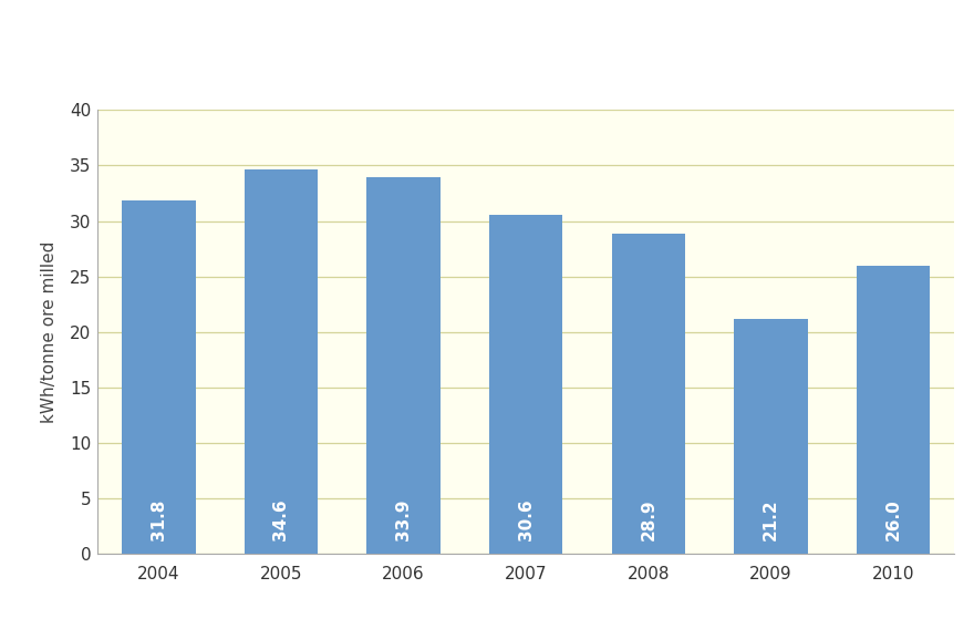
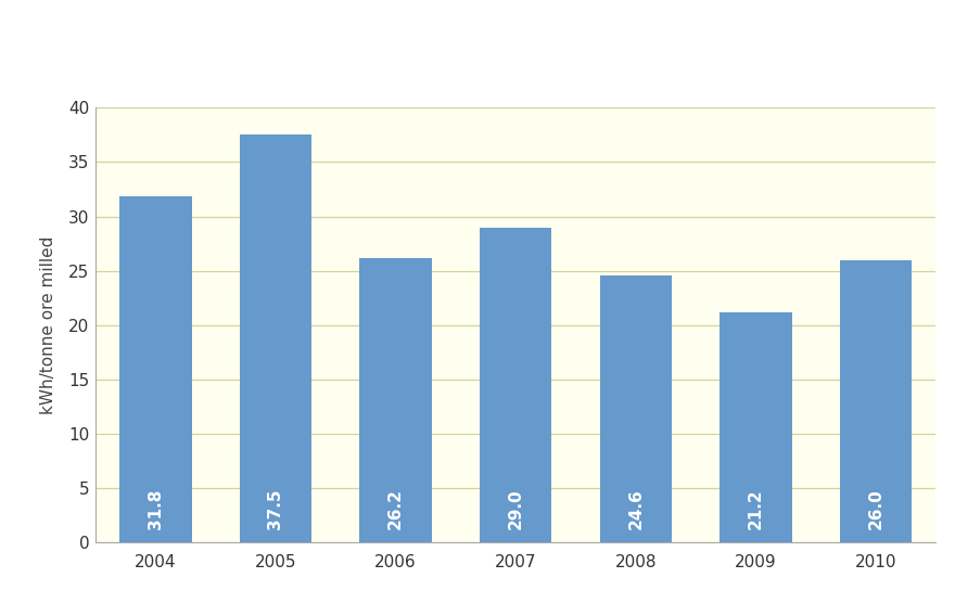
2005: 34.6 -> 37.5
2006: 33.9 -> 26.2
2007: 30.6 -> 29.0
2008: 28.9 -> 24.6
